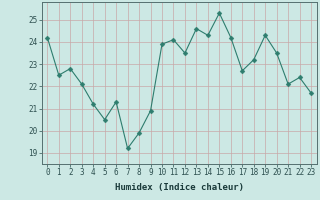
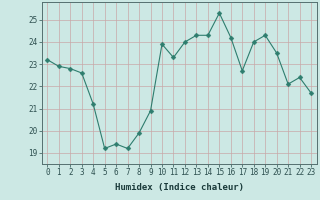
0: 24.2 -> 23.2
1: 22.5 -> 22.9
3: 22.1 -> 22.6
5: 20.5 -> 19.2
6: 21.3 -> 19.4
11: 24.1 -> 23.3
12: 23.5 -> 24.0
13: 24.6 -> 24.3
18: 23.2 -> 24.0
